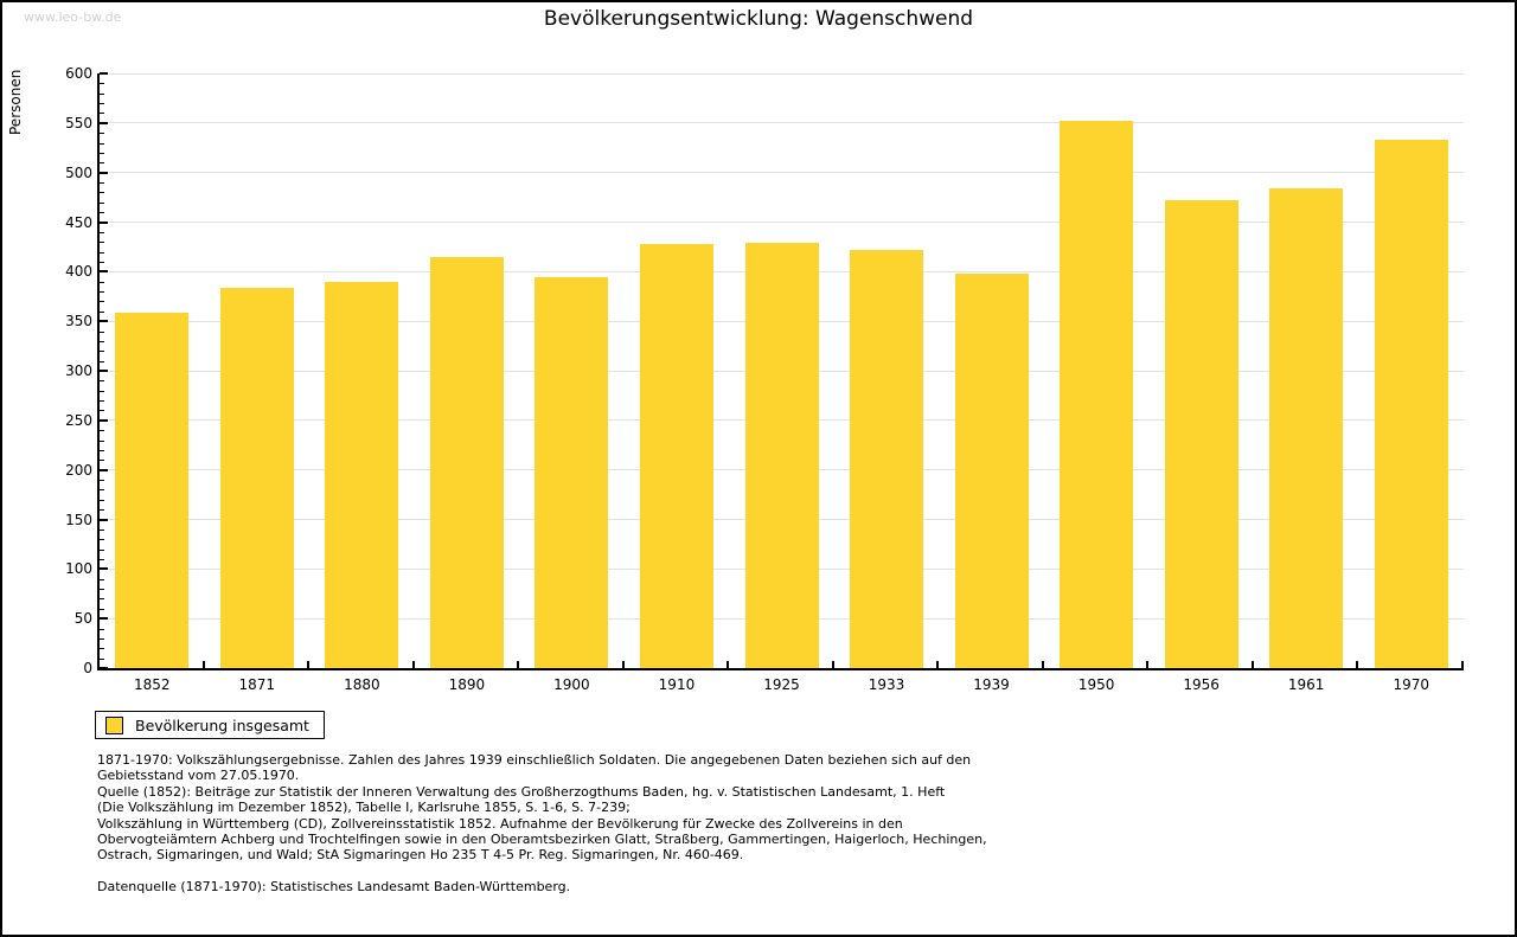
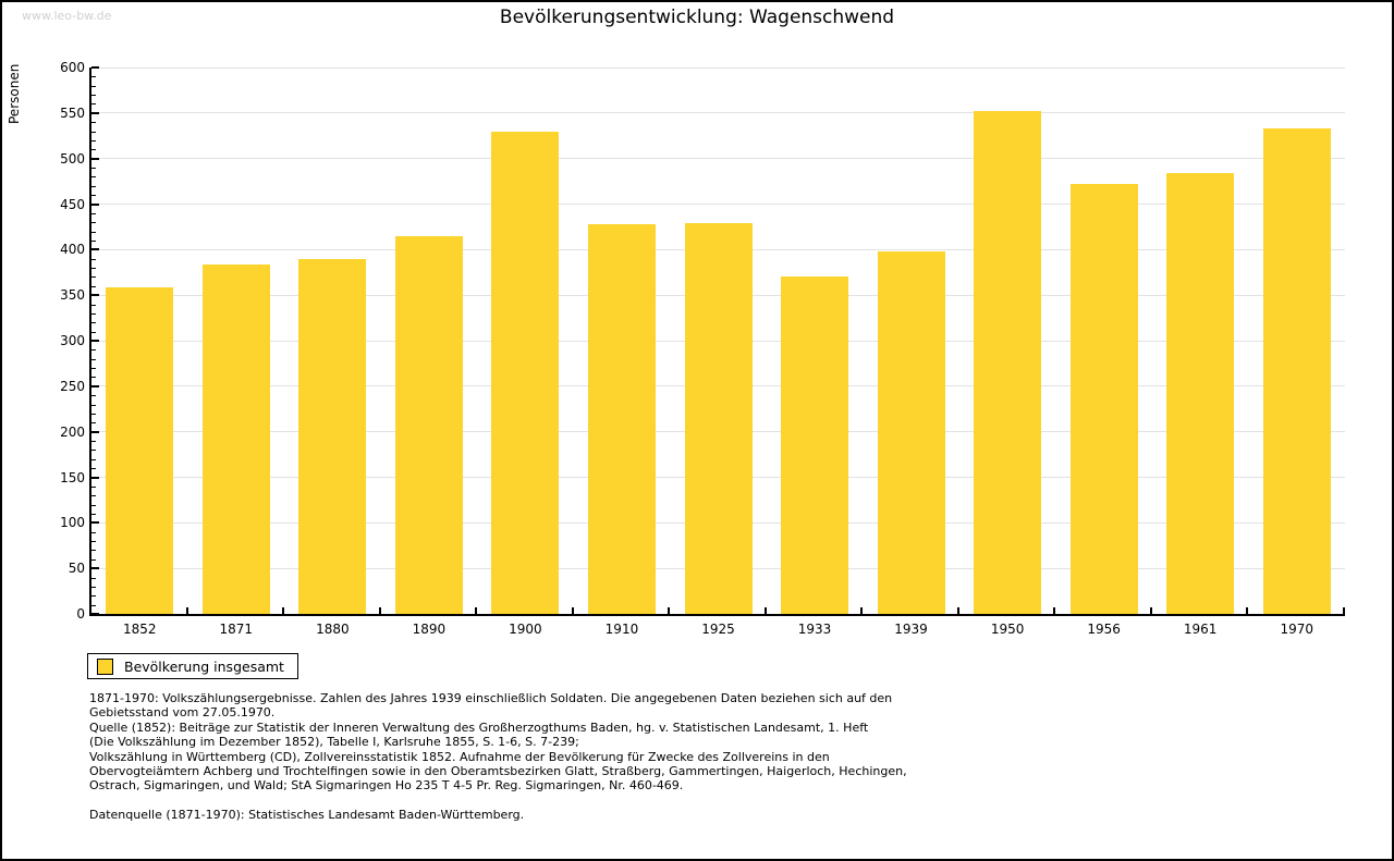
1900: 390 -> 530
1933: 420 -> 370
